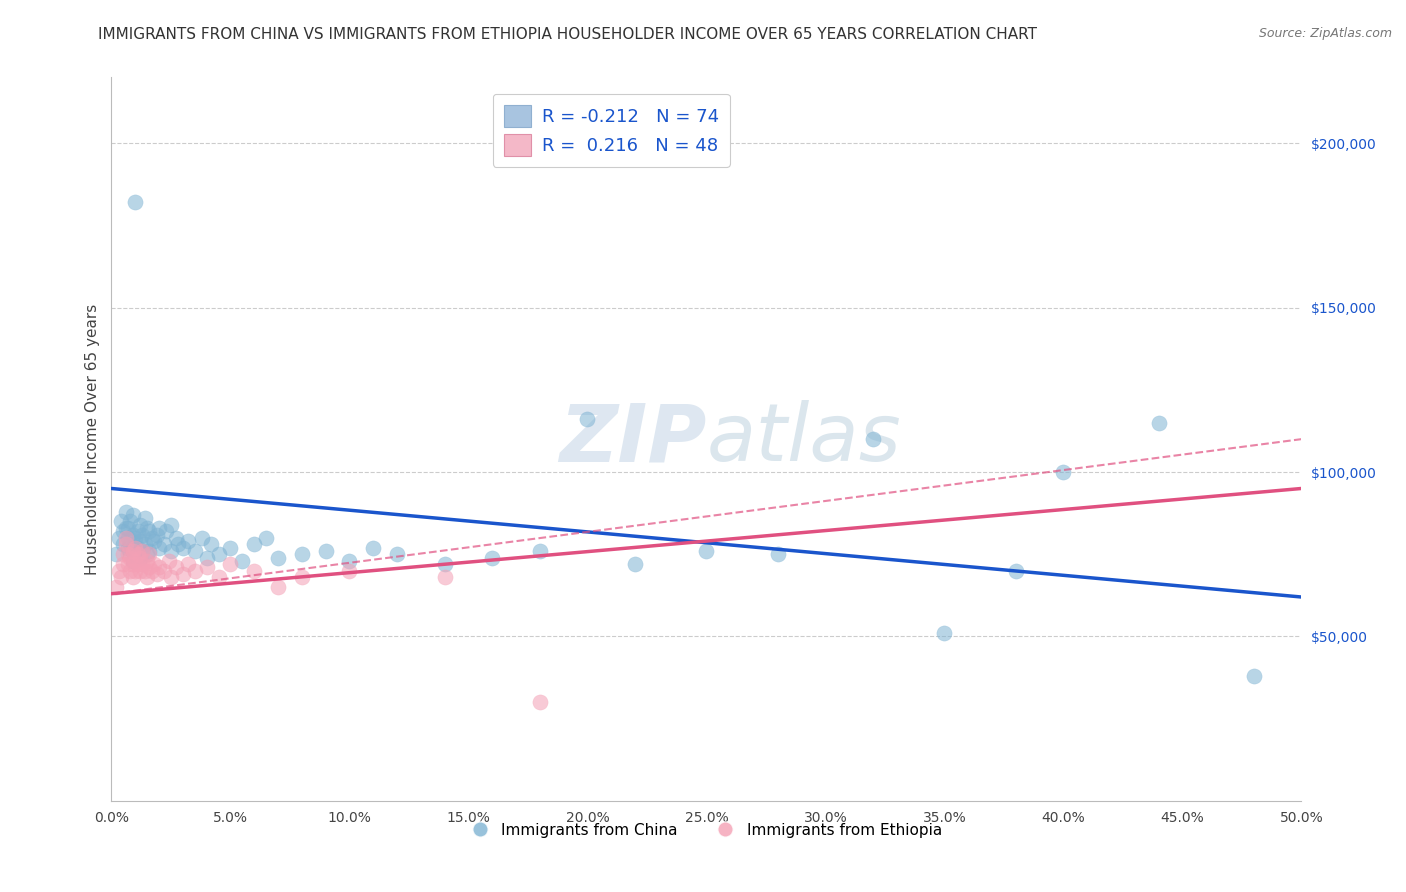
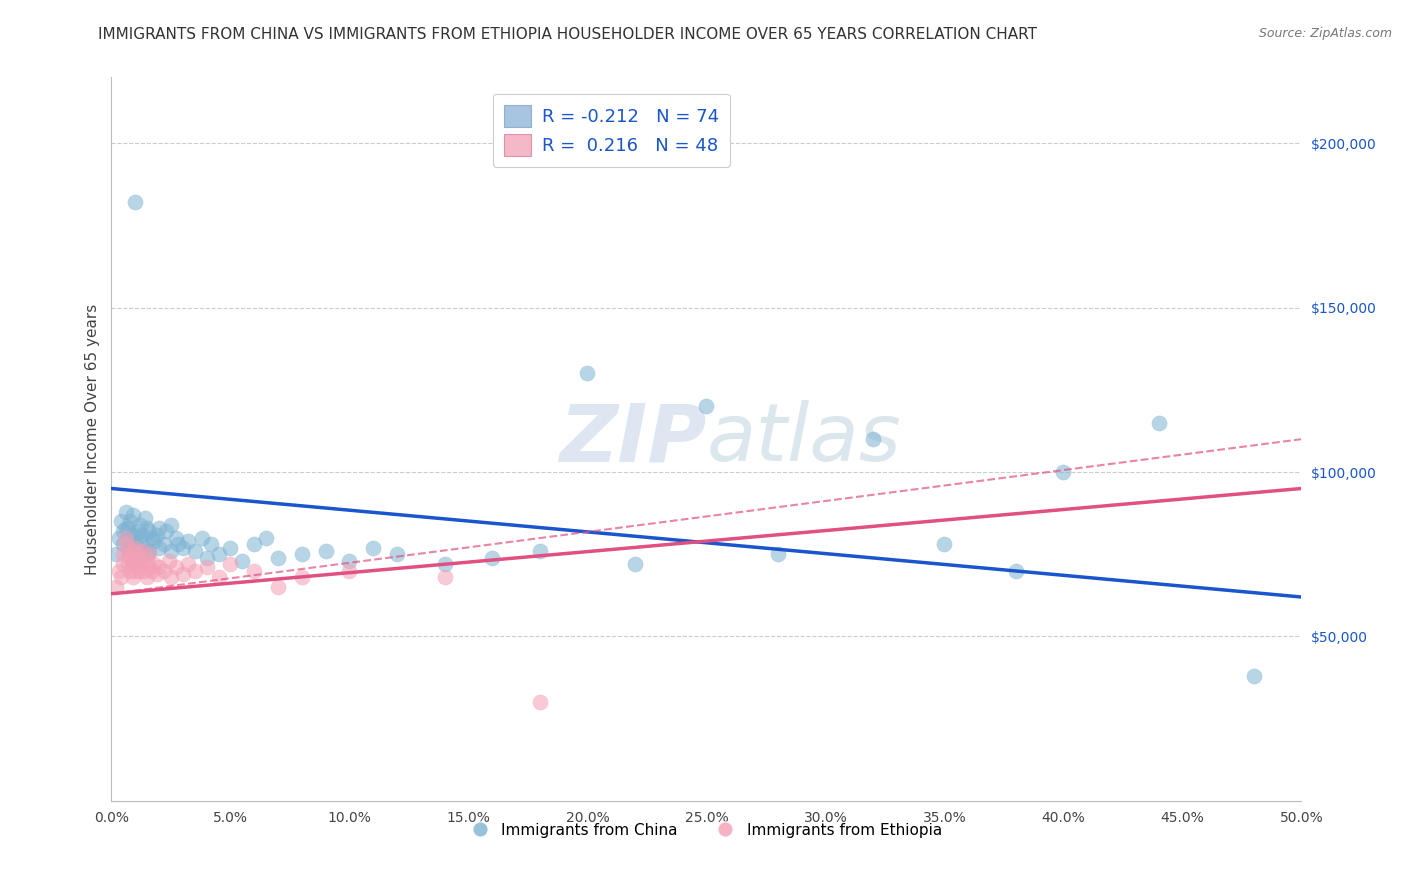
Immigrants from China/20.0%: $116,000 -> $130,000
Immigrants from China/25.0%: $76,000 -> $120,000
Immigrants from China/35.0%: $51,000 -> $78,000
